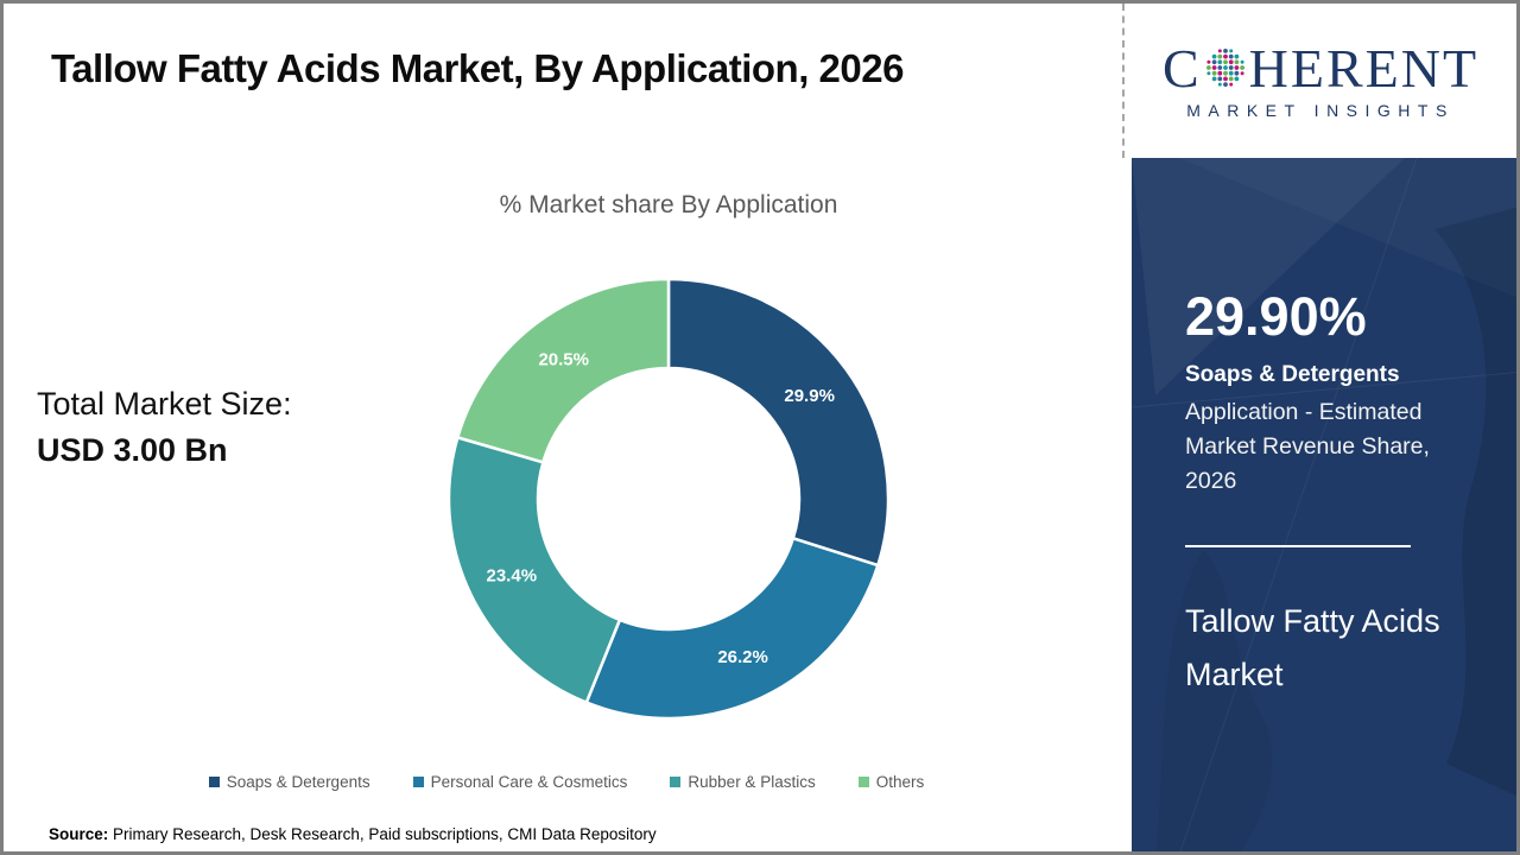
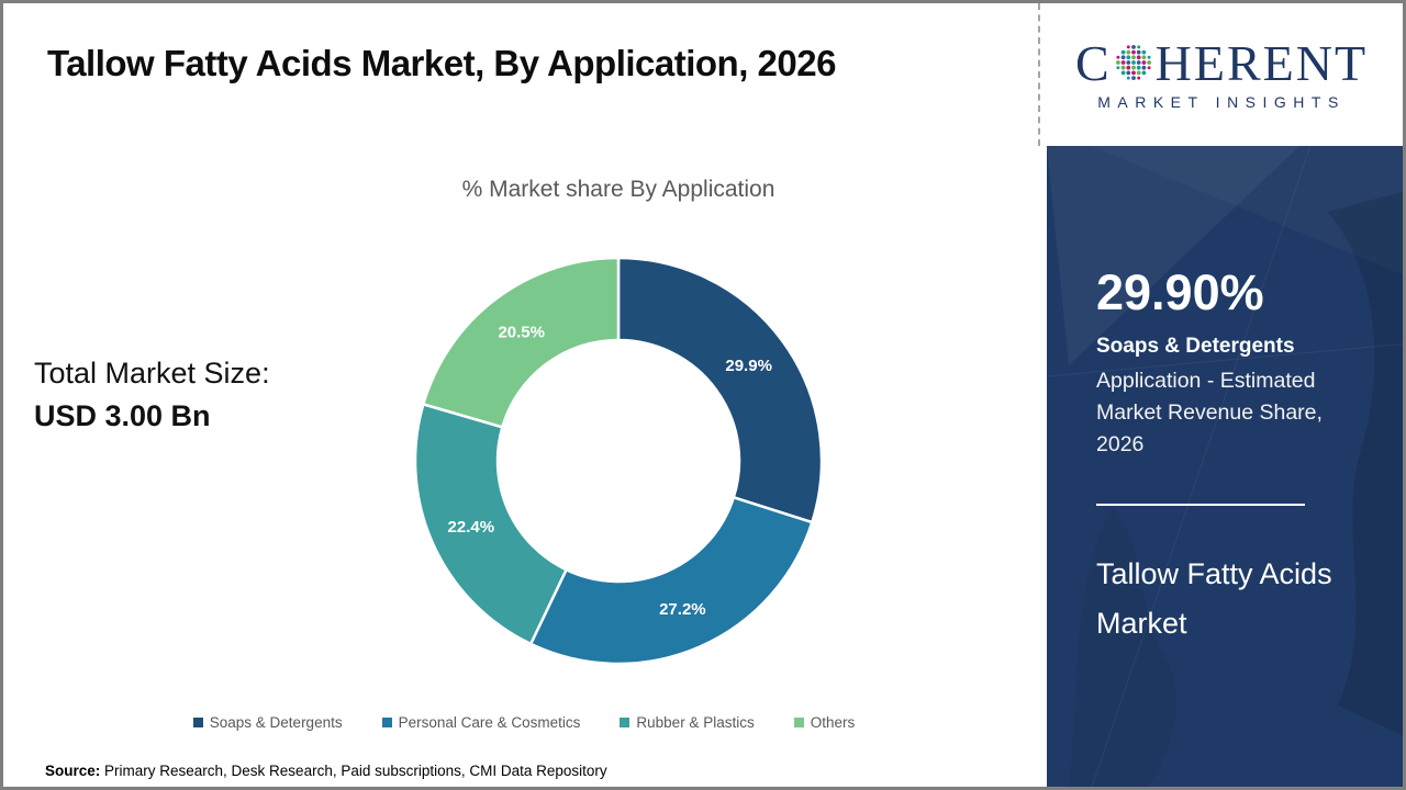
Personal Care & Cosmetics: 26.2% -> 27.2%
Rubber & Plastics: 23.4% -> 22.4%
